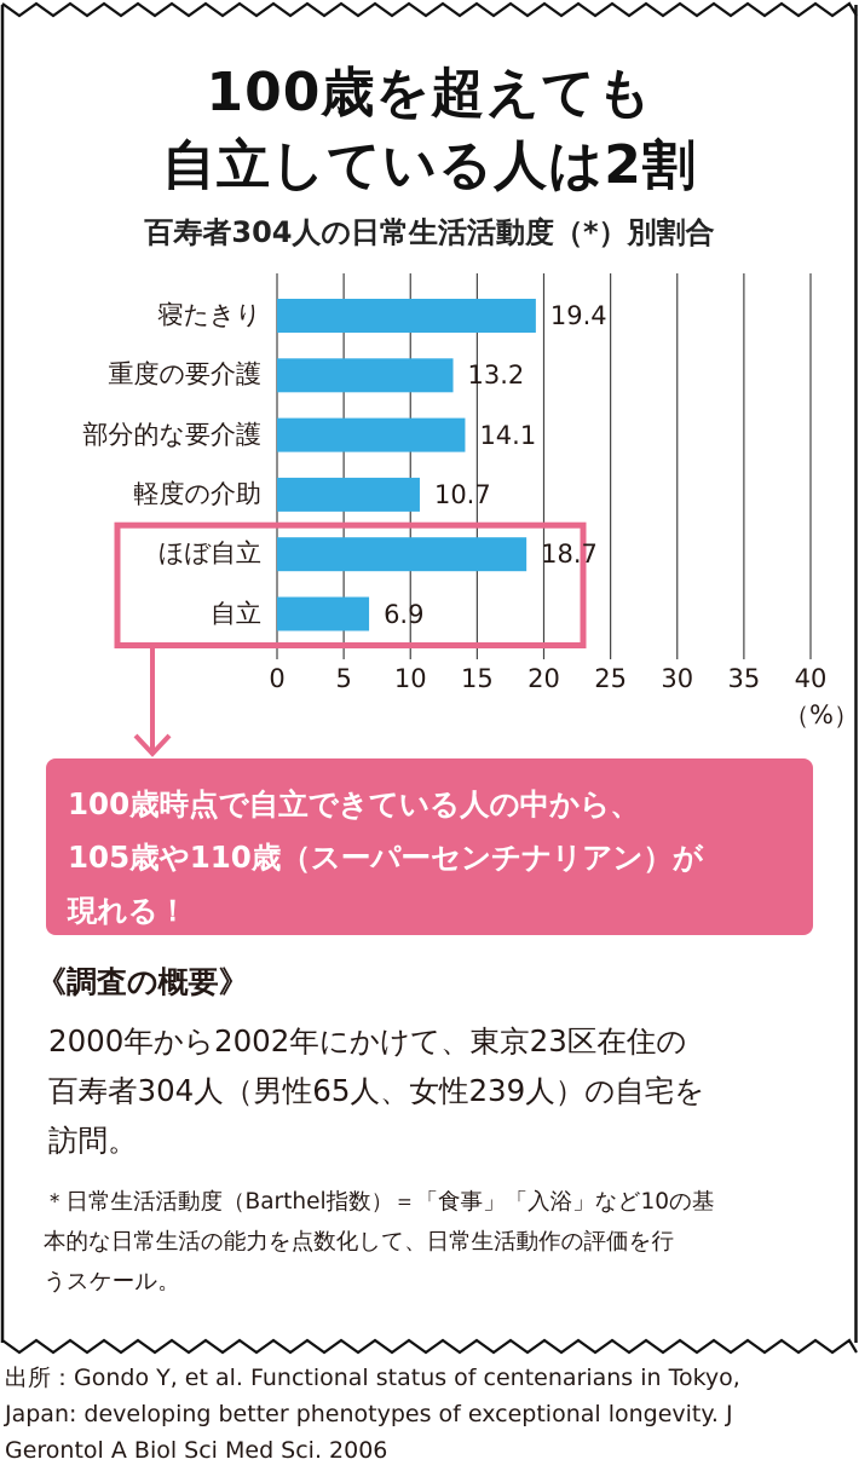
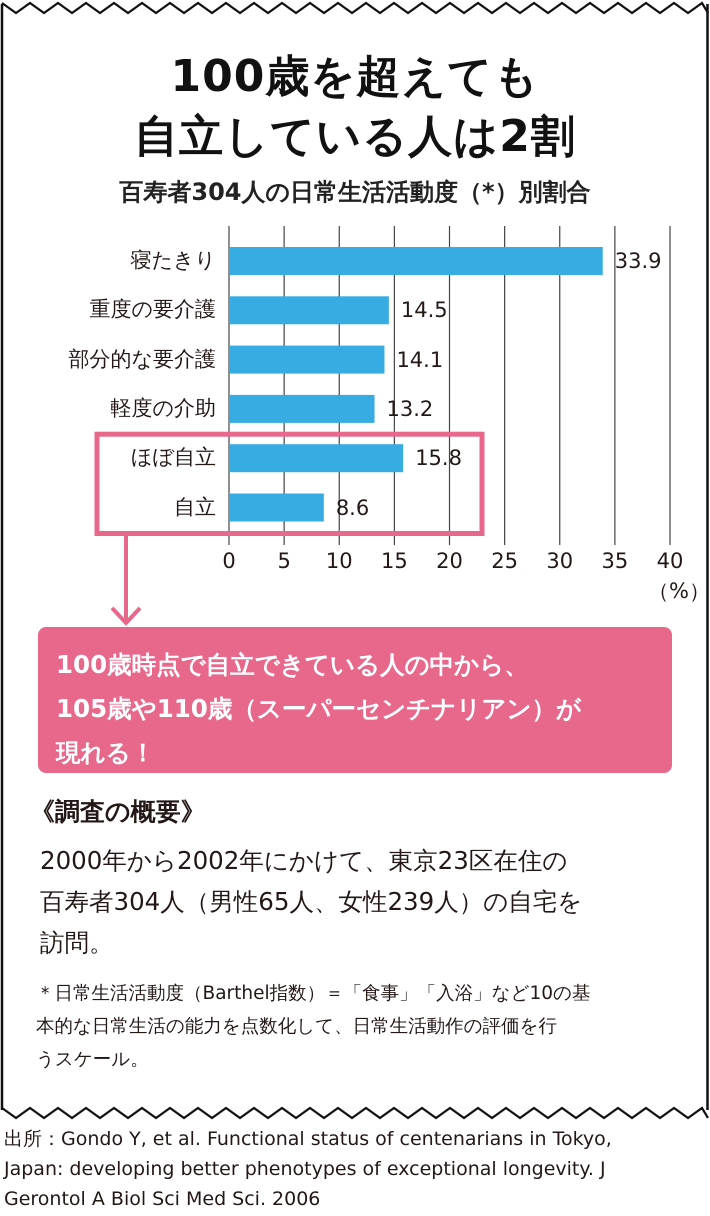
寝たきり: 19.4 -> 33.9
重度の要介護: 13.2 -> 14.5
軽度の介助: 10.7 -> 13.2
ほぼ自立: 18.7 -> 15.8
自立: 6.9 -> 8.6
